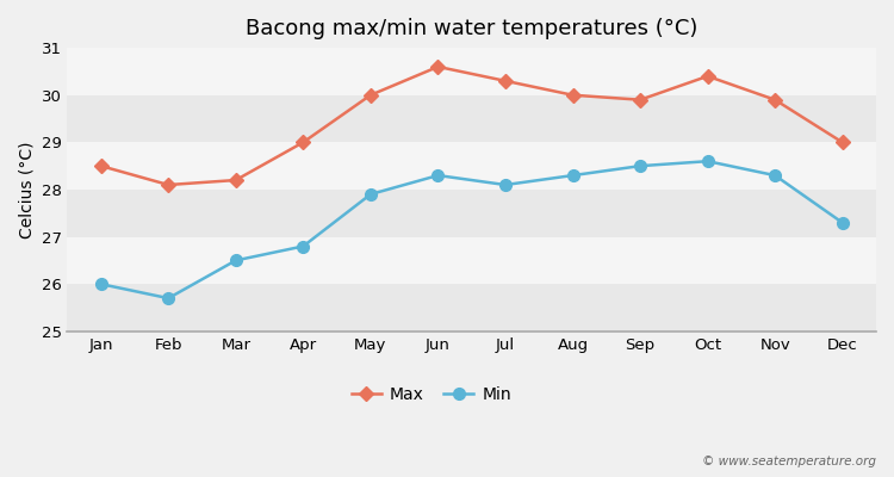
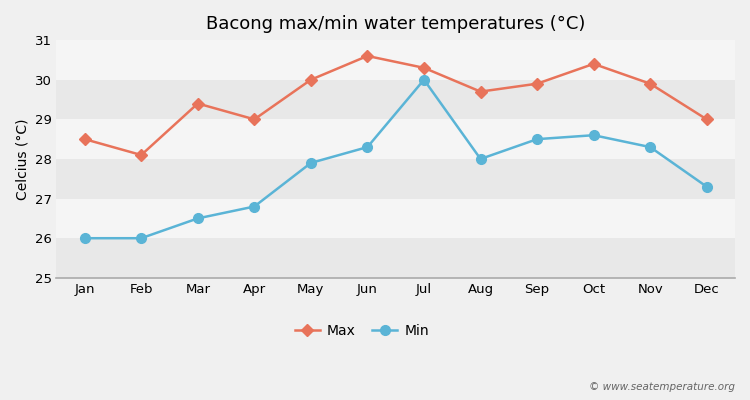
Min/Feb: 25.7 -> 26.0
Max/Mar: 28.2 -> 29.4
Min/Jul: 28.1 -> 30.0
Max/Aug: 30.0 -> 29.7
Min/Aug: 28.3 -> 28.0
